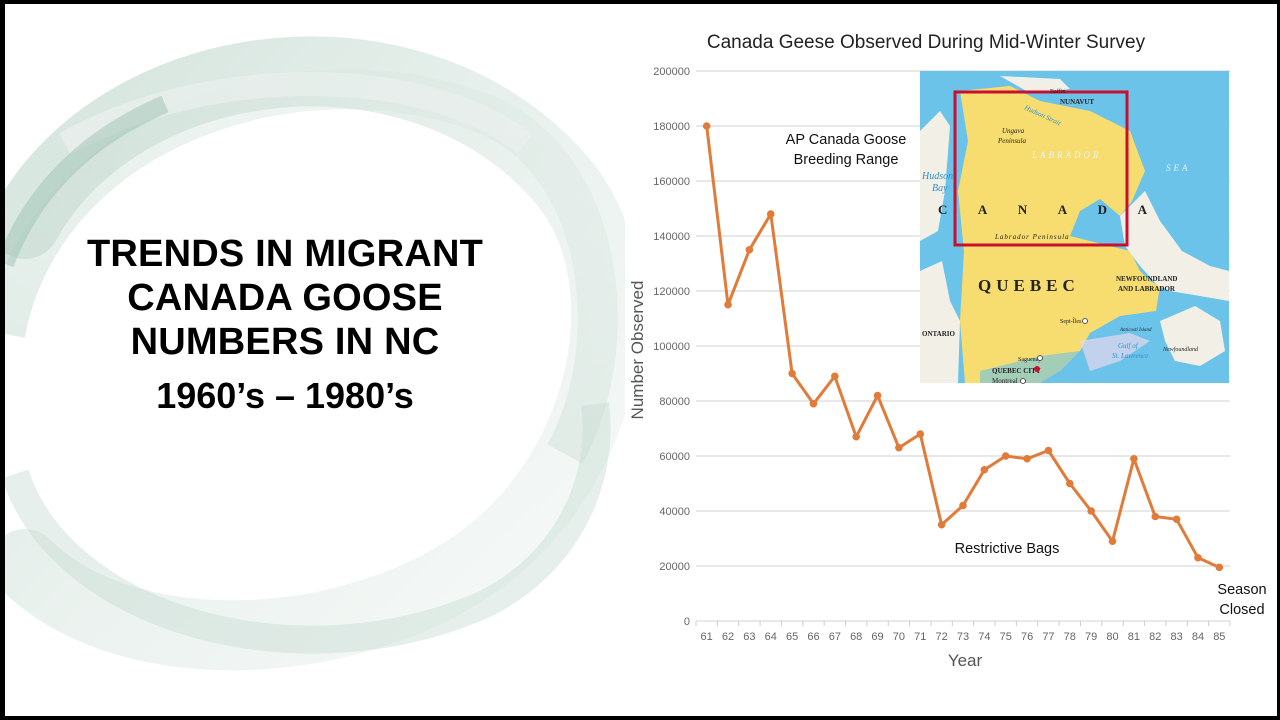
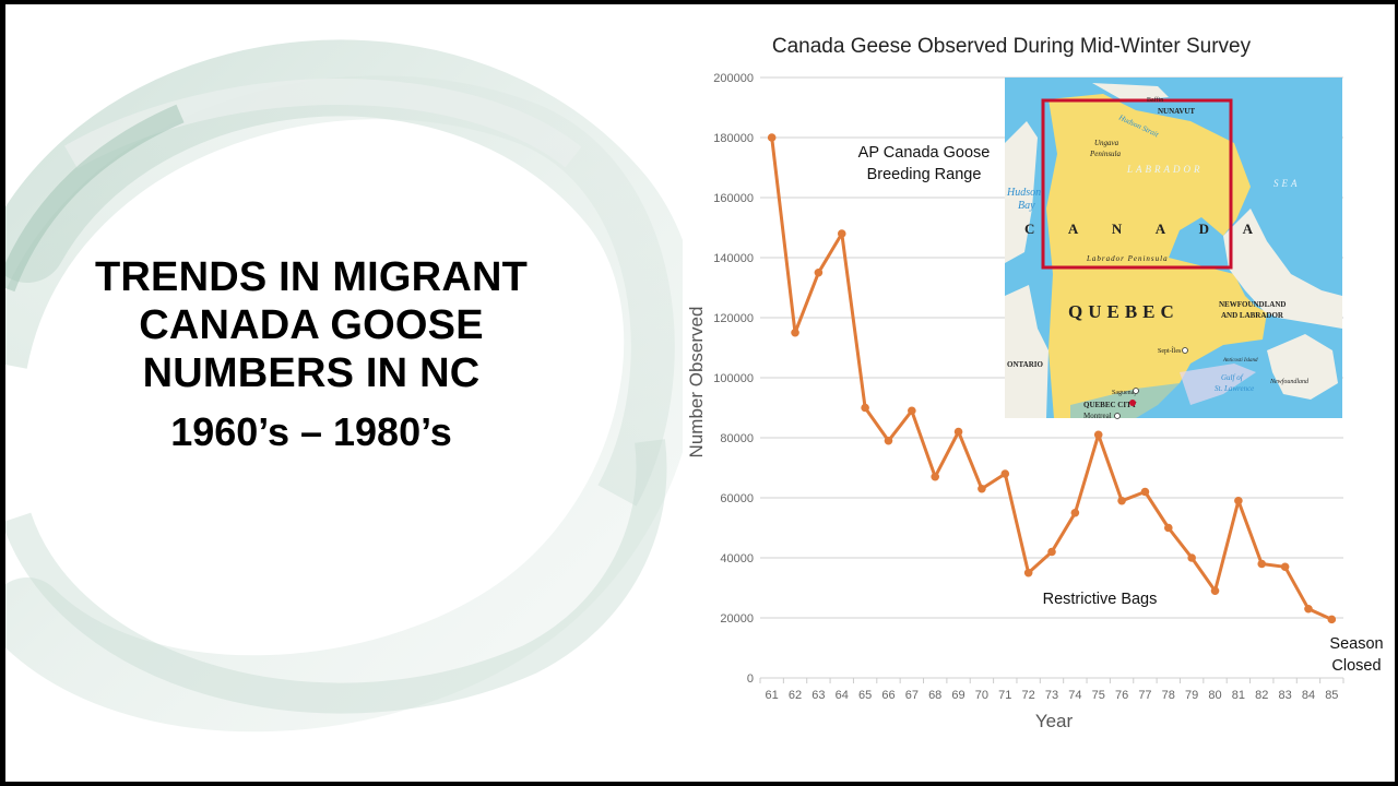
75: 60000 -> 81000
